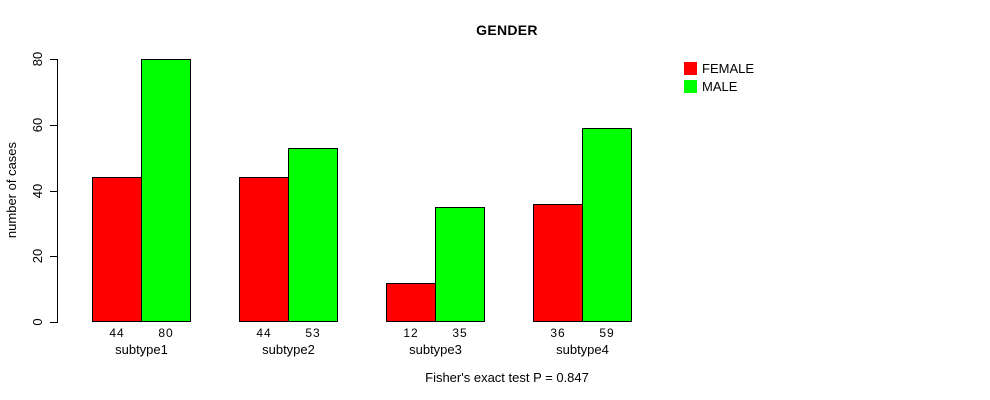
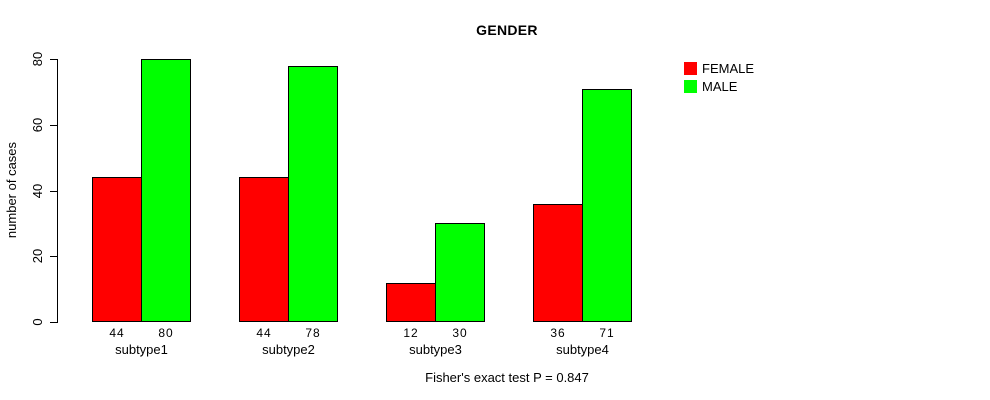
MALE/subtype2: 53 -> 78
MALE/subtype3: 35 -> 30
MALE/subtype4: 59 -> 71
